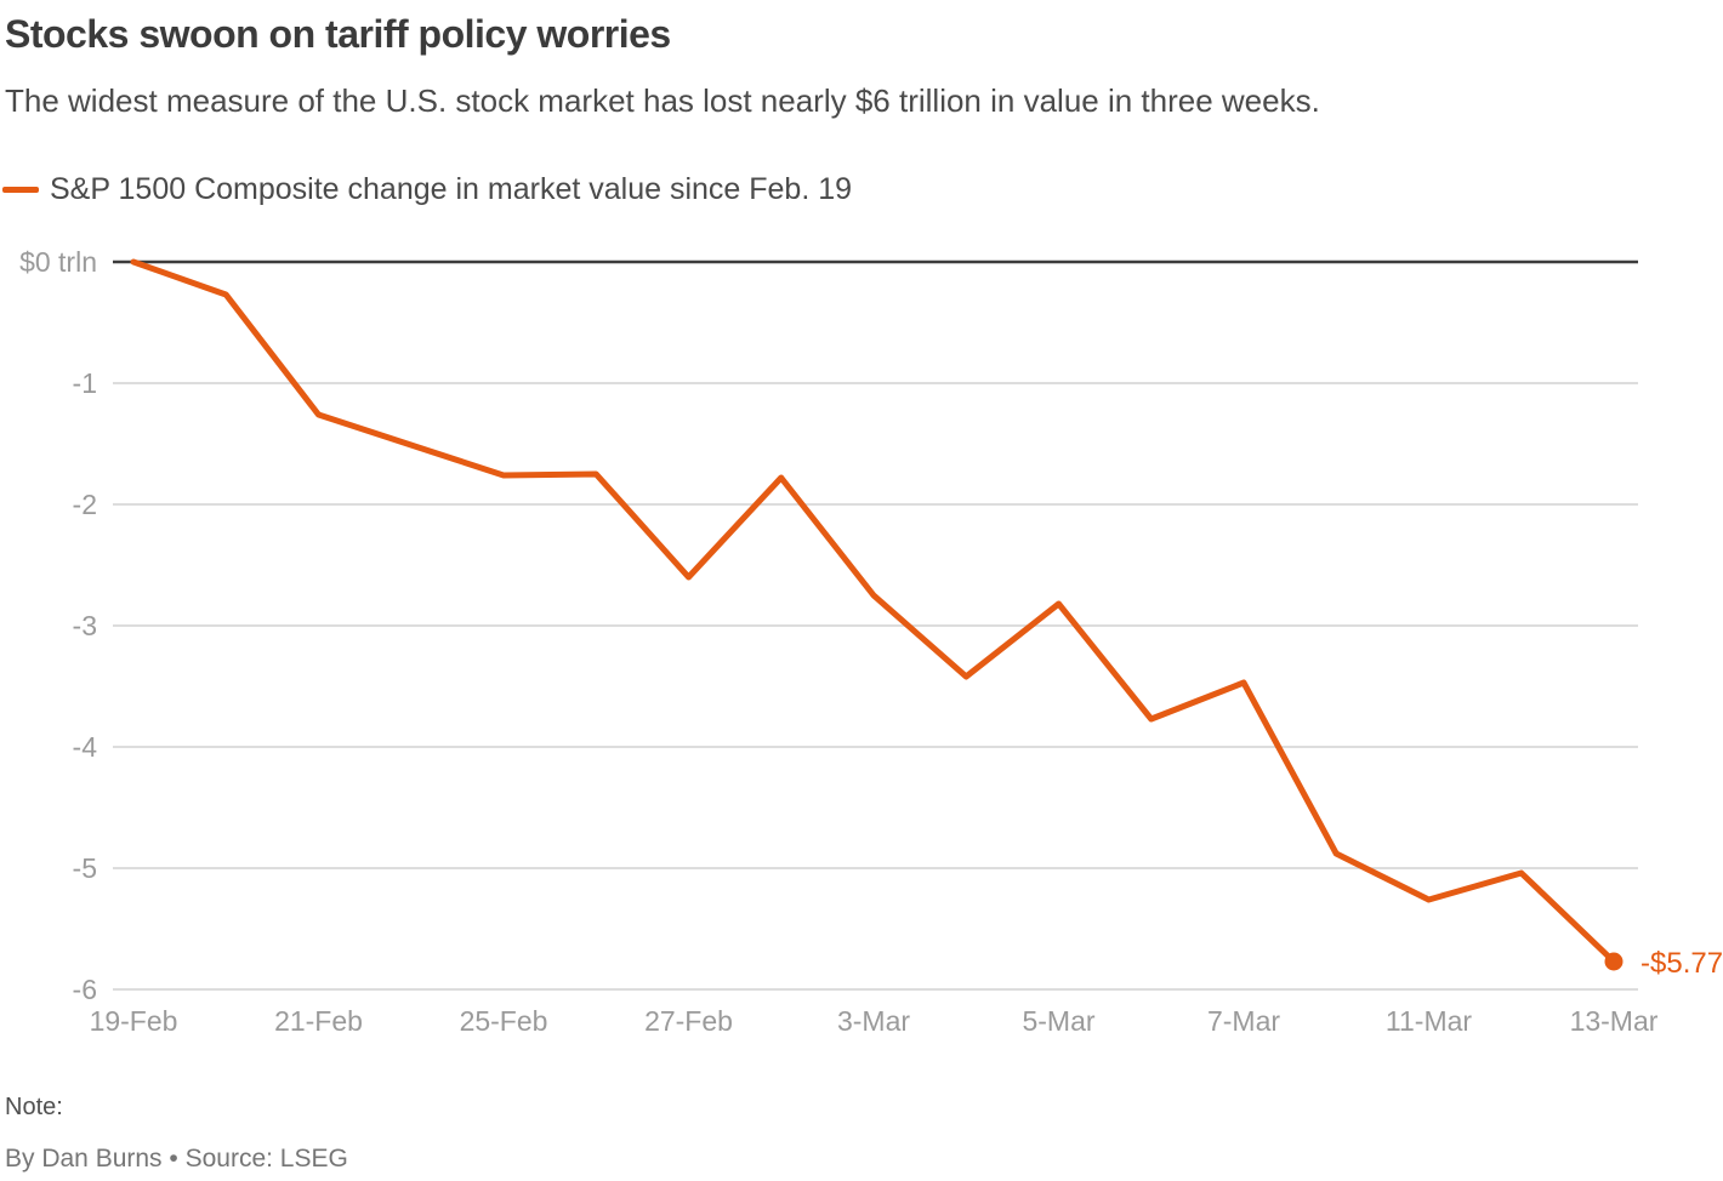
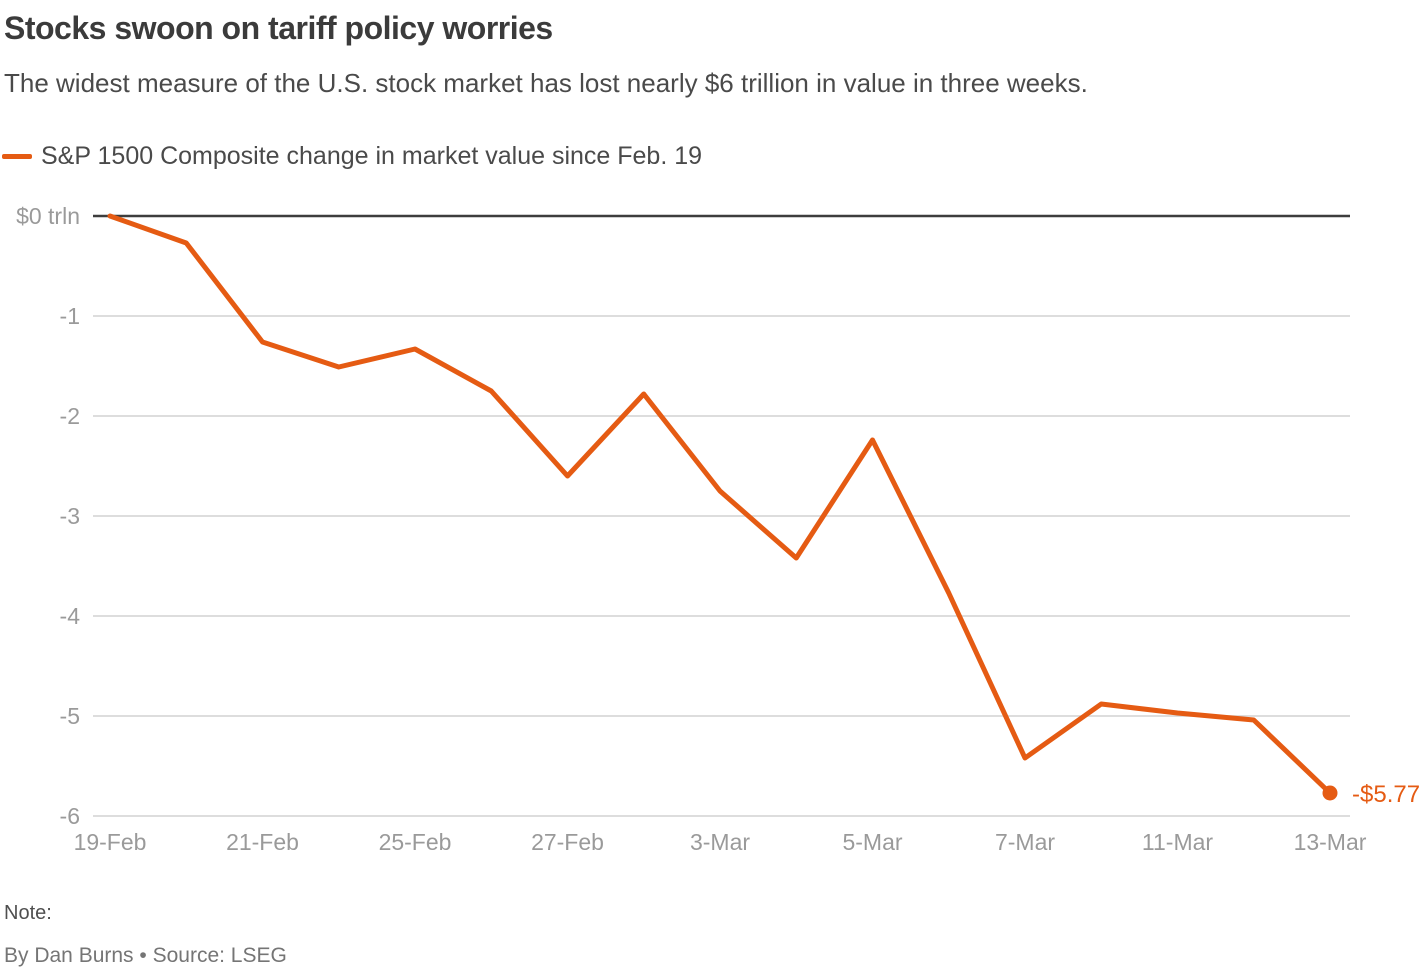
25-Feb: -1.76 -> -1.33
5-Mar: -2.82 -> -2.24
7-Mar: -3.47 -> -5.42
11-Mar: -5.26 -> -4.97
